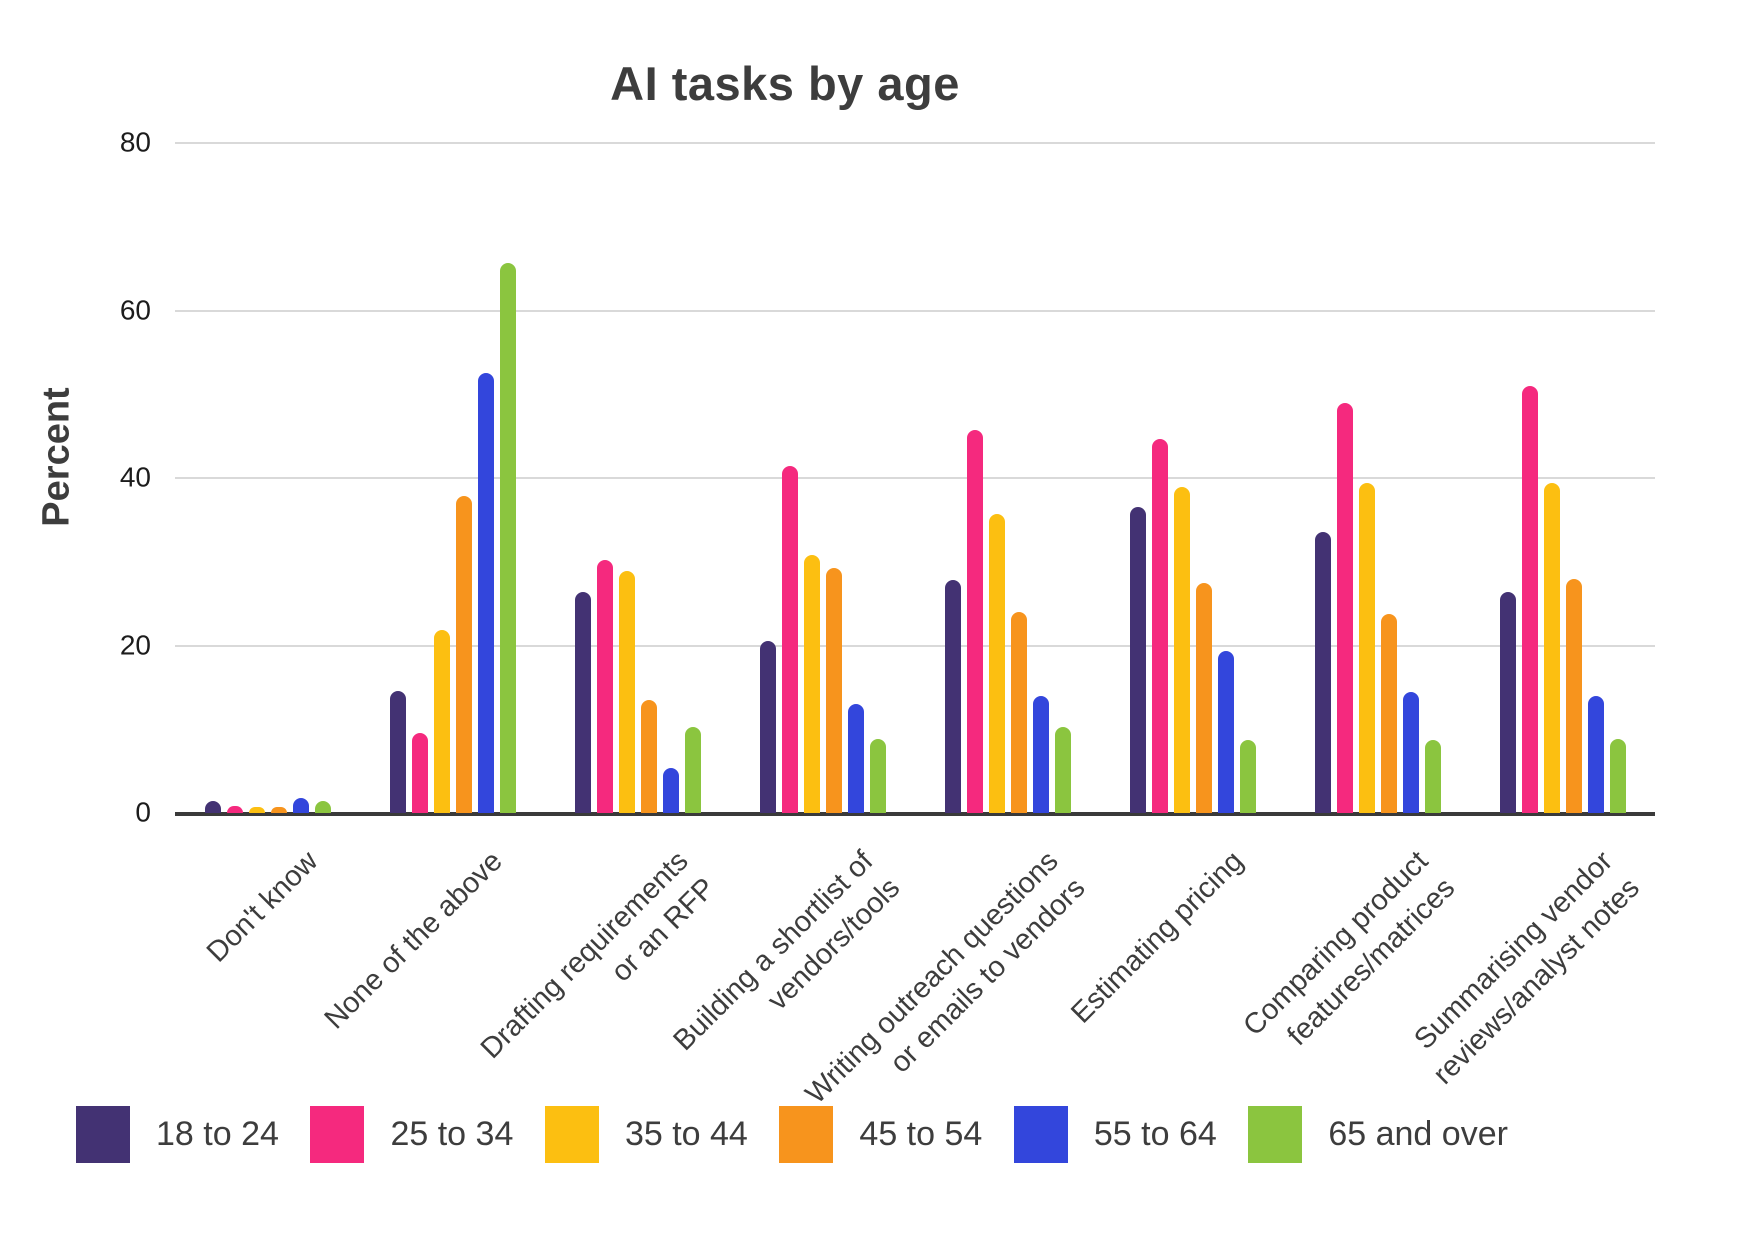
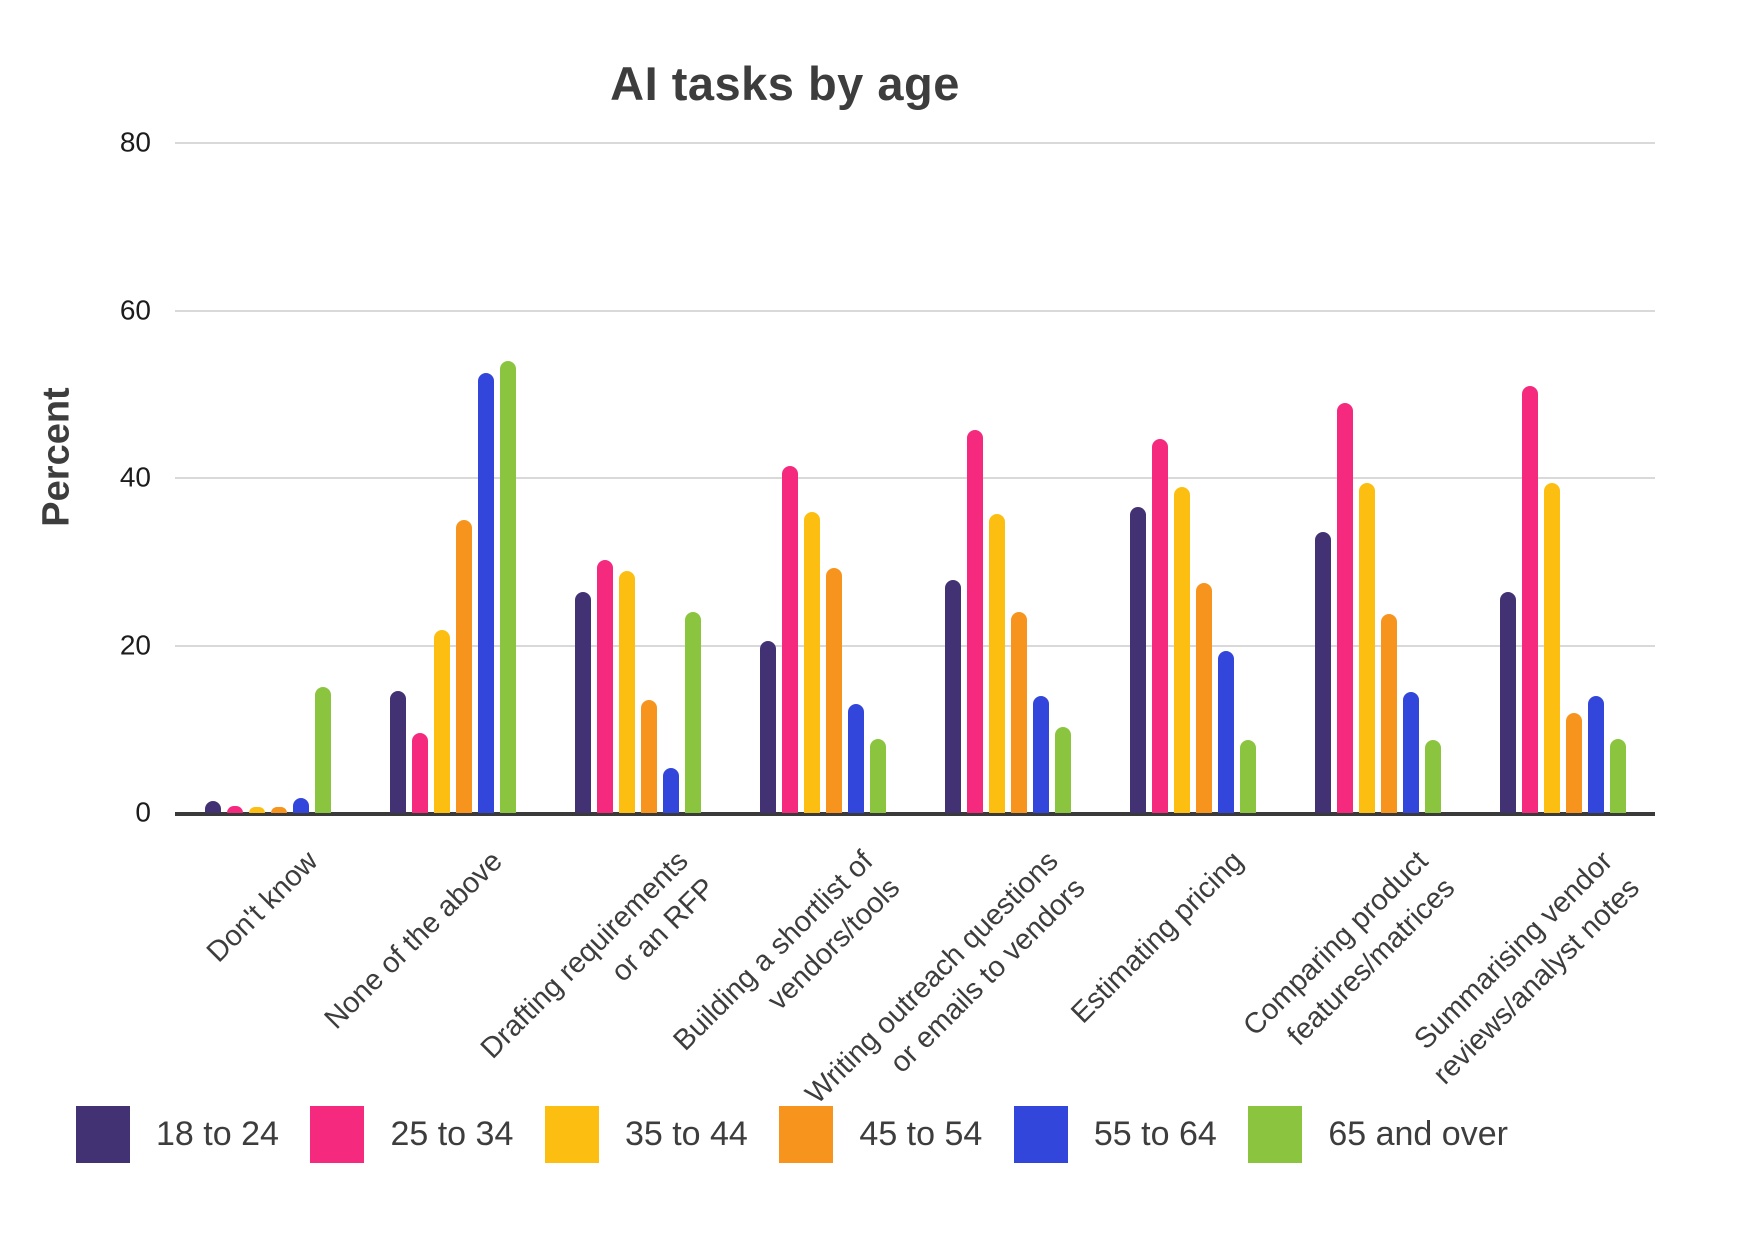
65 and over/Don't know: 1 -> 15
45 to 54/None of the above: 38 -> 35
65 and over/None of the above: 66 -> 54
65 and over/Drafting requirements or an RFP: 10 -> 24
35 to 44/Building a shortlist of vendors/tools: 31 -> 36
45 to 54/Summarising vendor reviews/analyst notes: 28 -> 12
